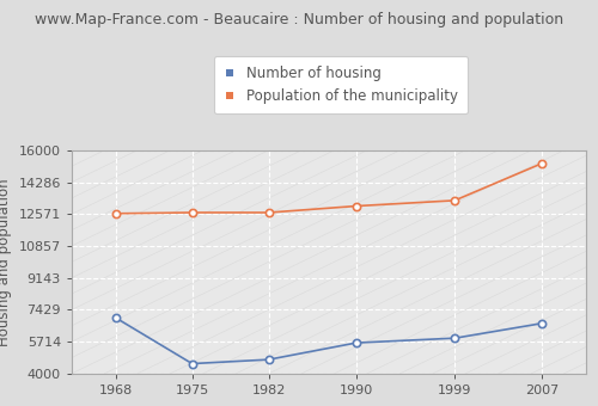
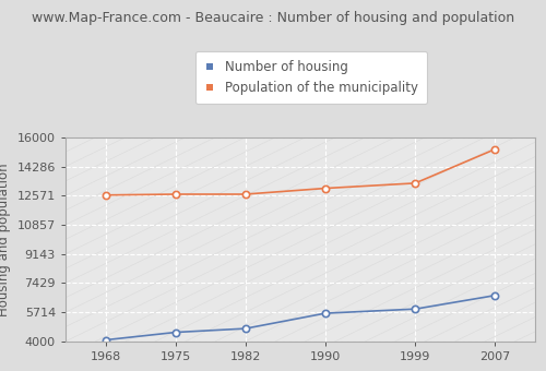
Number of housing/1968: 7000 -> 4100
